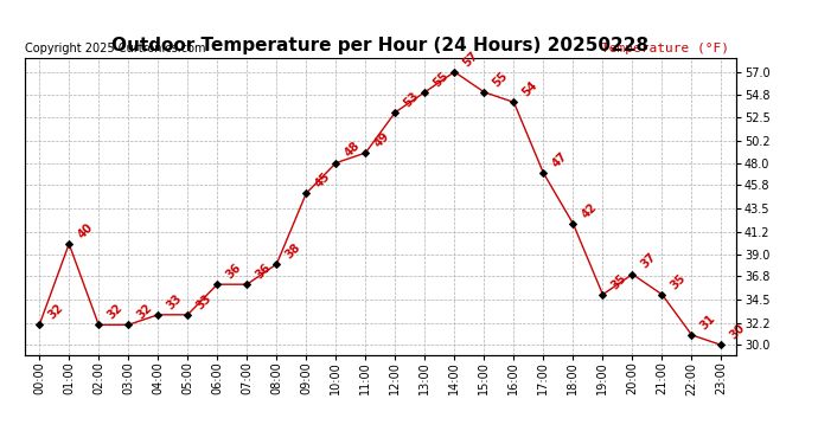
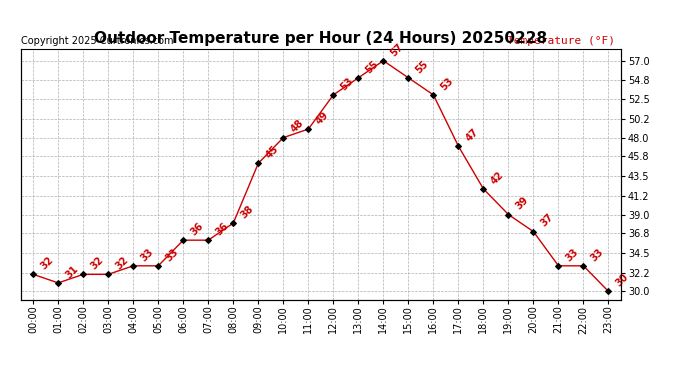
01:00: 40 -> 31
16:00: 54 -> 53
19:00: 35 -> 39
21:00: 35 -> 33
22:00: 31 -> 33
